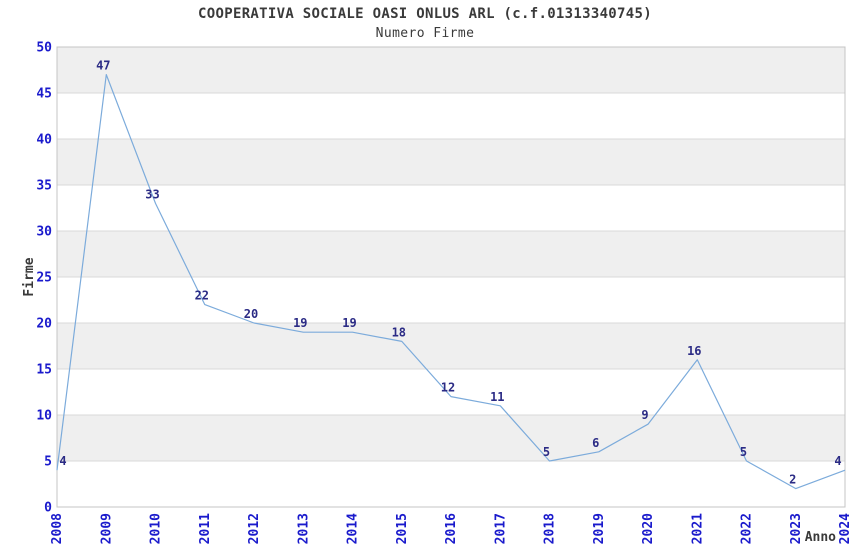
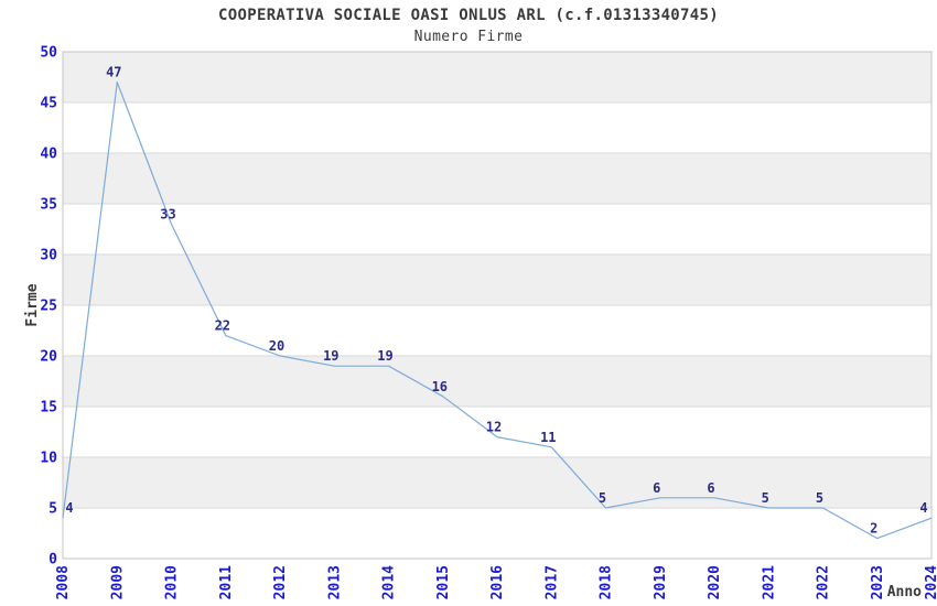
2015: 18 -> 16
2020: 9 -> 6
2021: 16 -> 5
